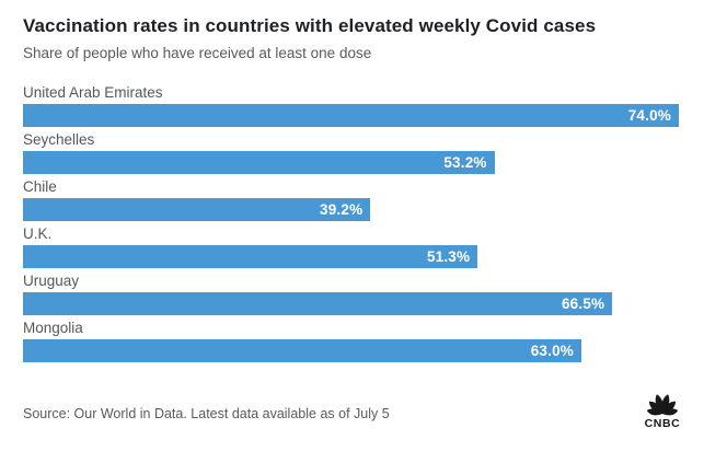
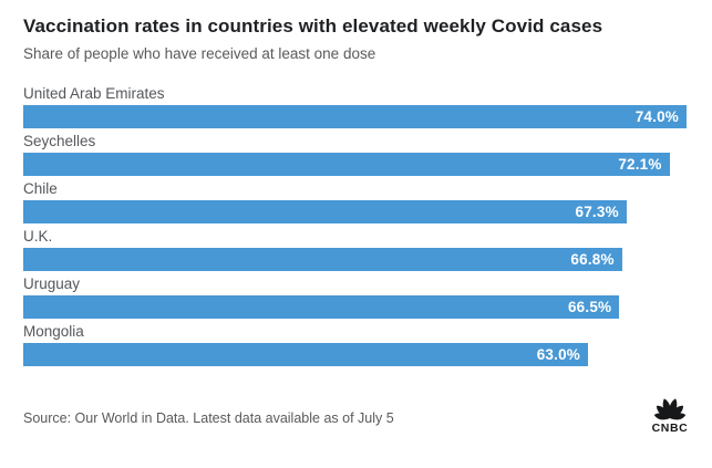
Seychelles: 53.2% -> 72.1%
Chile: 39.2% -> 67.3%
U.K.: 51.3% -> 66.8%
